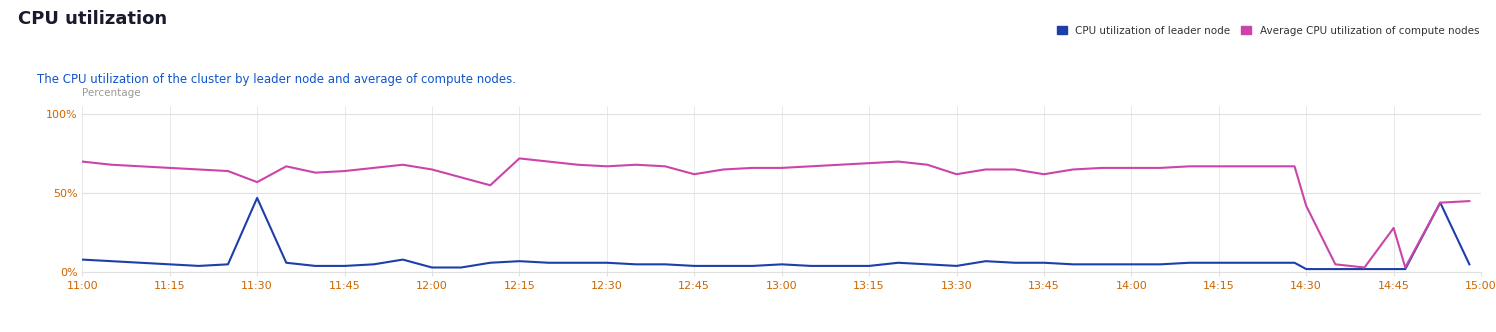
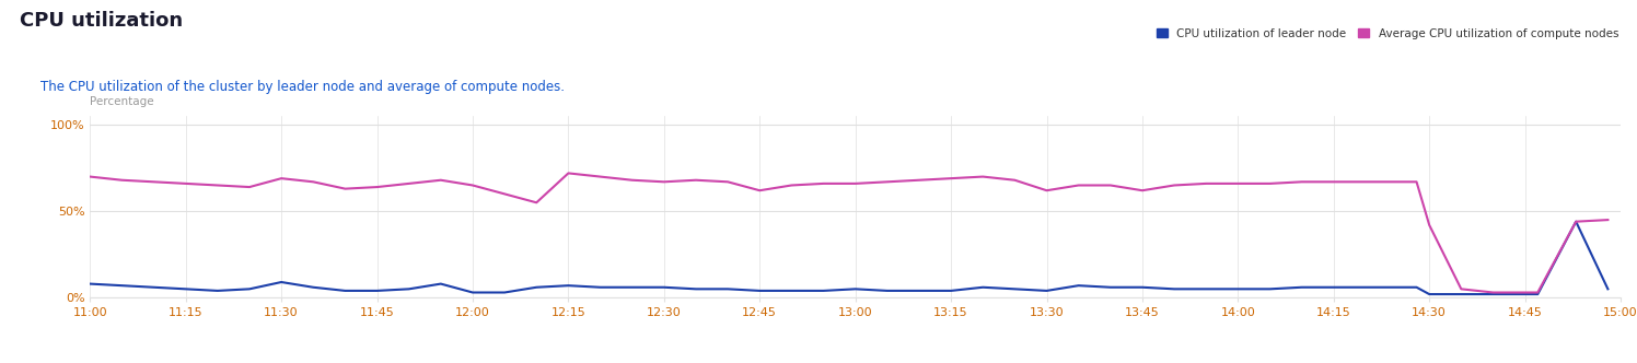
CPU utilization of leader node/11:30: 47% -> 9%
Average CPU utilization of compute nodes/11:30: 57% -> 69%
Average CPU utilization of compute nodes/14:45: 28% -> 3%
